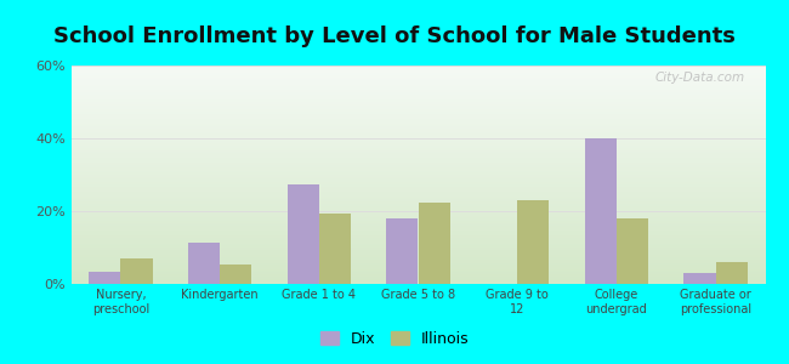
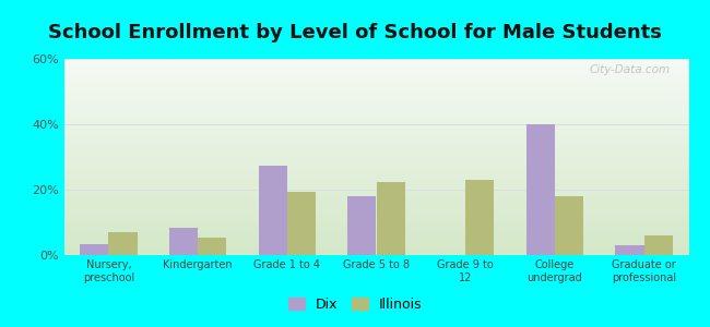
Dix/Kindergarten: 11.5% -> 8.5%
